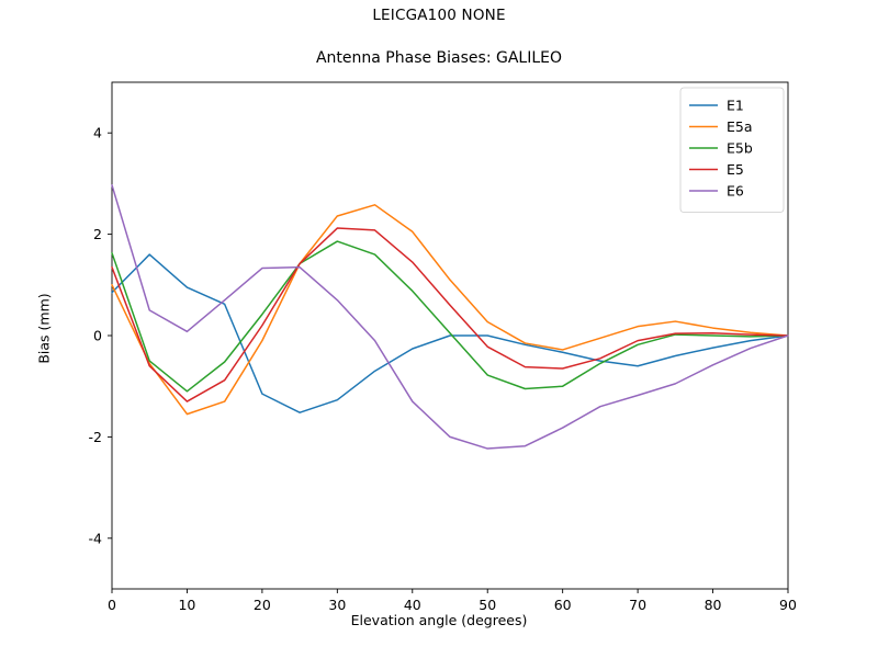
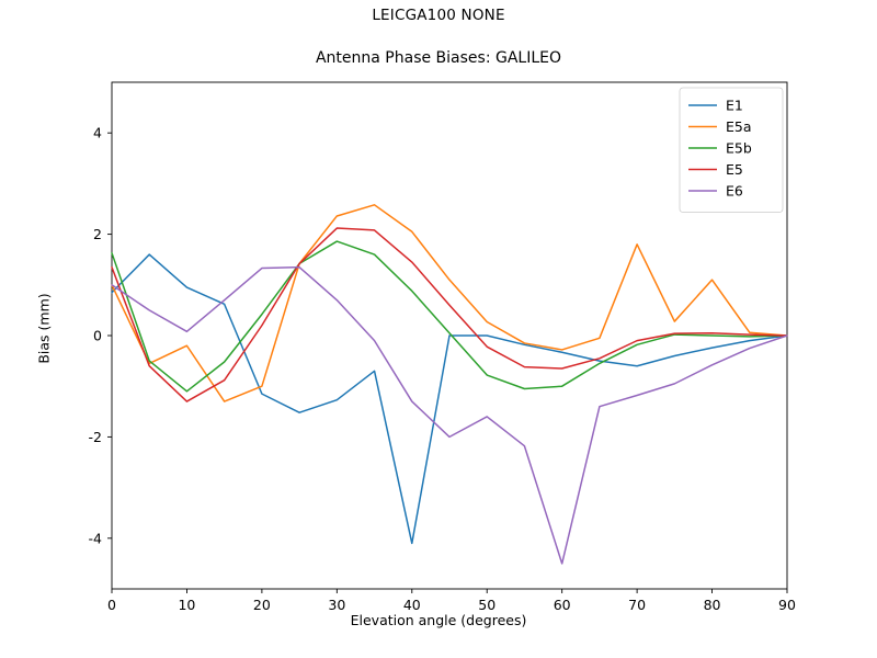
E6/0: 3.0 -> 1.0
E5a/10: -1.6 -> -0.2
E5a/20: -0.1 -> -1.0
E1/40: -0.3 -> -4.1
E6/50: -2.2 -> -1.6
E6/60: -1.8 -> -4.5
E5a/70: 0.2 -> 1.8
E5a/80: 0.1 -> 1.1
